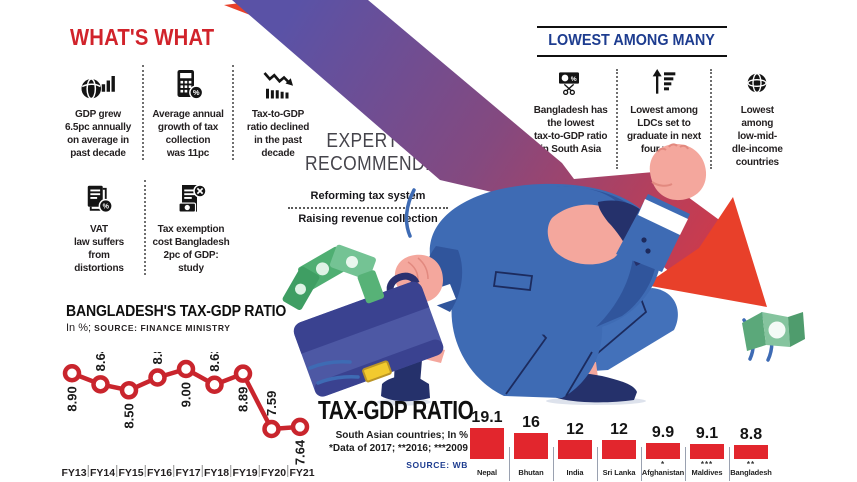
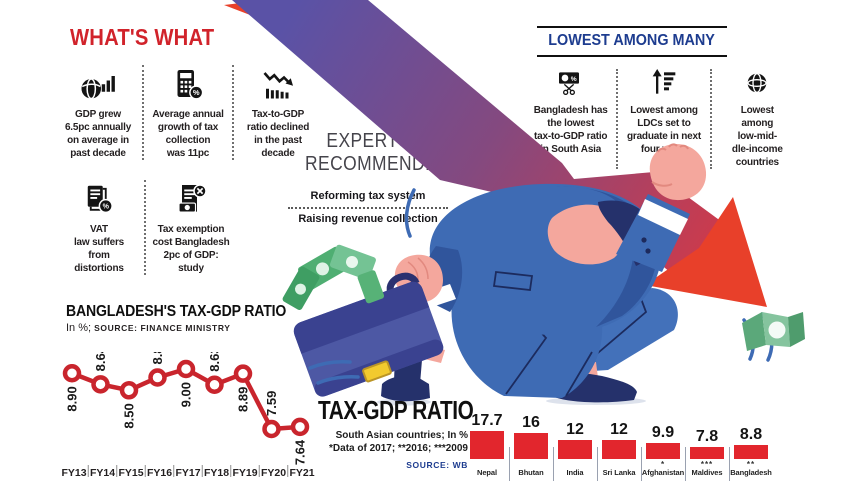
TAX-GDP RATIO/Nepal: 19.1 -> 17.7
TAX-GDP RATIO/Maldives: 9.1 -> 7.8
